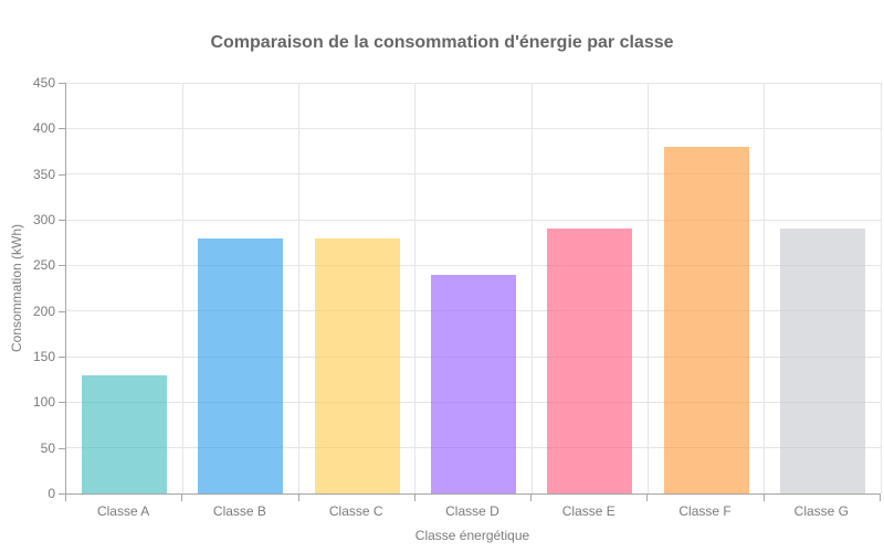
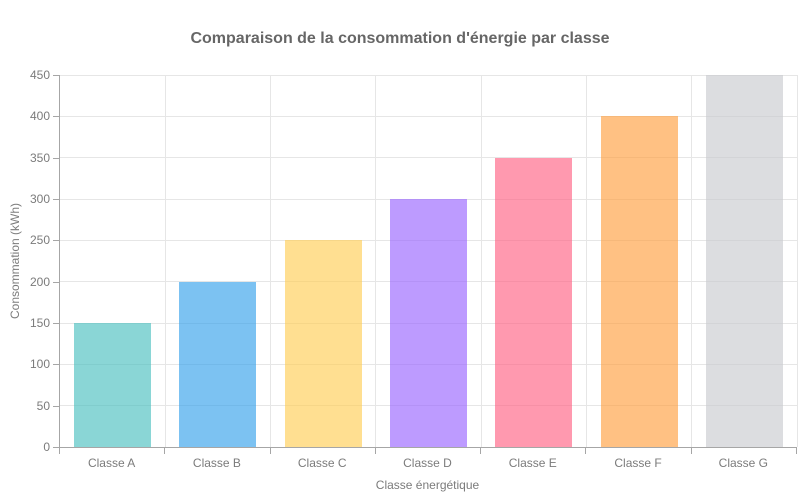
Classe A: 130 -> 150
Classe B: 280 -> 200
Classe C: 280 -> 250
Classe D: 240 -> 300
Classe E: 290 -> 350
Classe F: 380 -> 400
Classe G: 290 -> 450
